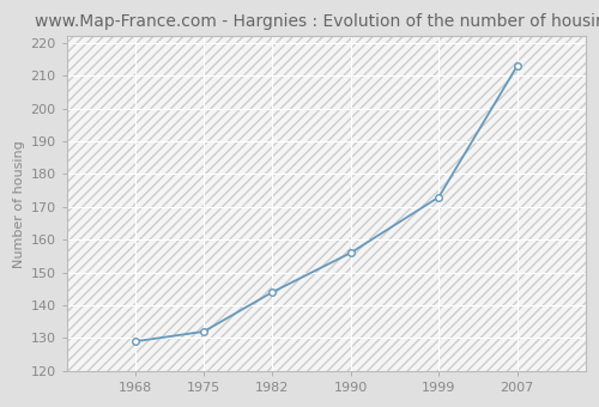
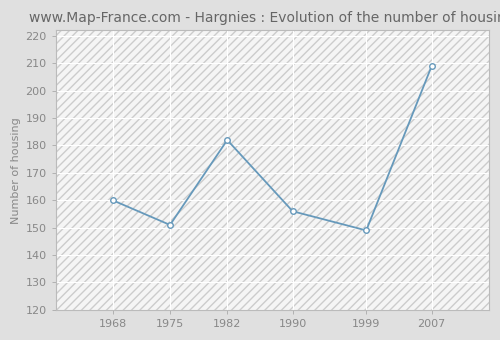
1968: 129 -> 160
1975: 132 -> 151
1982: 144 -> 182
1999: 173 -> 149
2007: 213 -> 209
